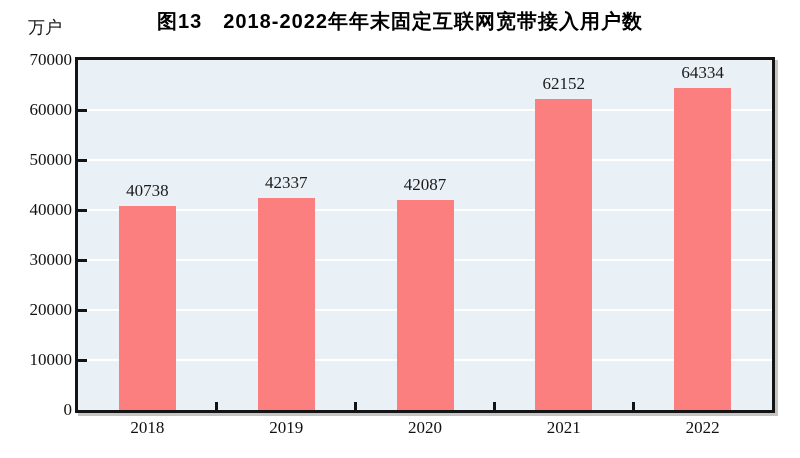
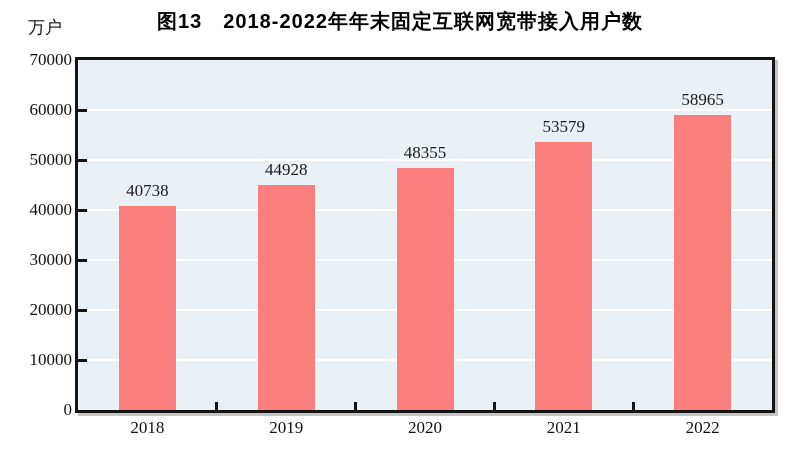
2019: 42337 -> 44928
2020: 42087 -> 48355
2021: 62152 -> 53579
2022: 64334 -> 58965
